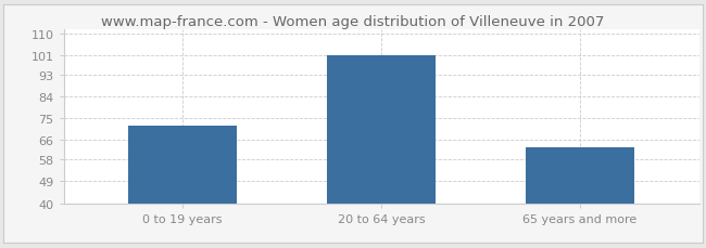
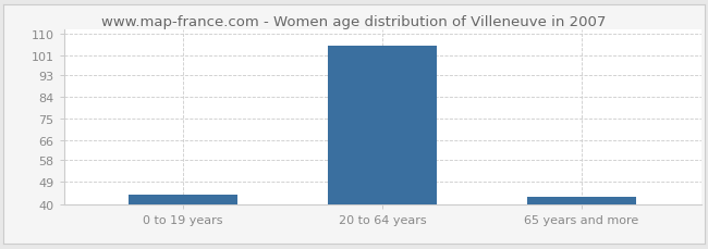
0 to 19 years: 72 -> 44
20 to 64 years: 101 -> 105
65 years and more: 63 -> 43
